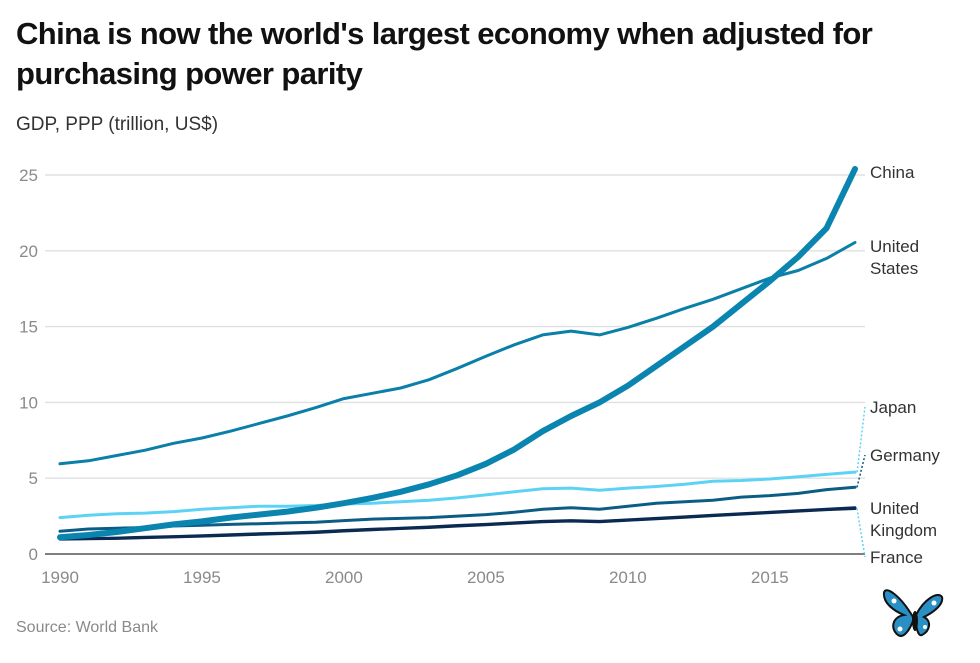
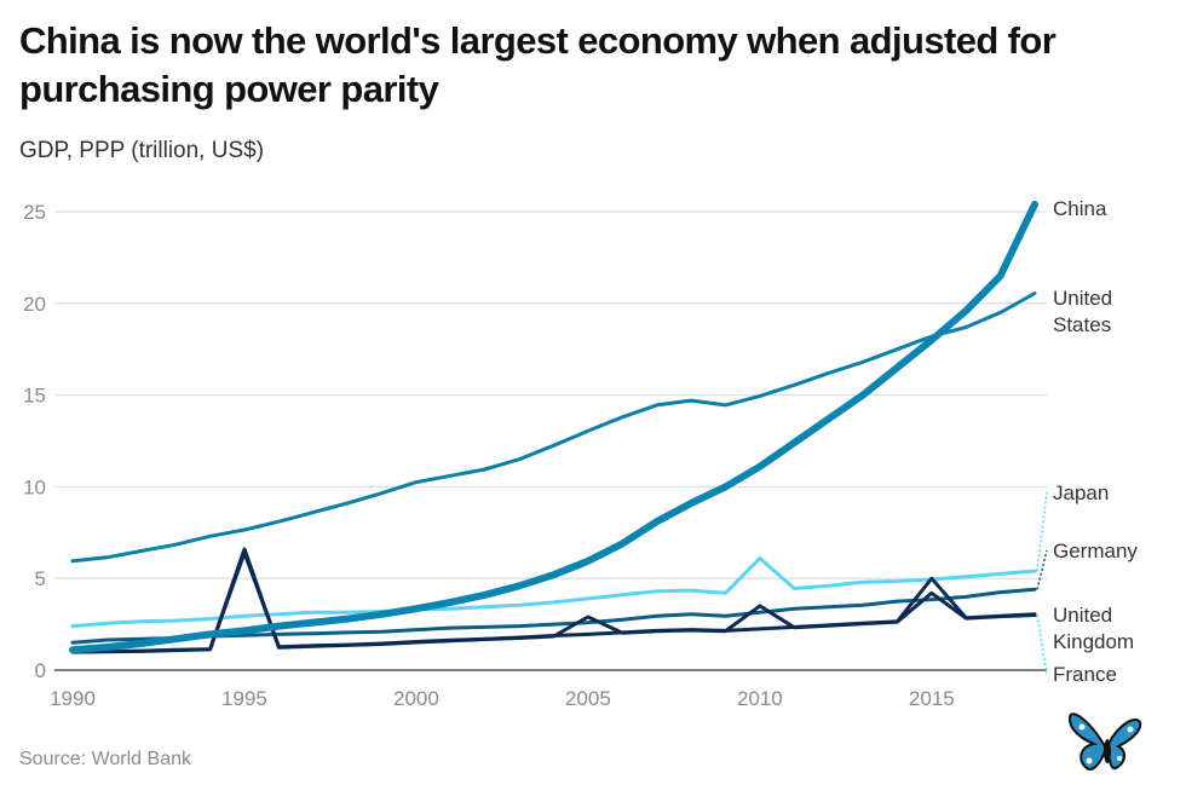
United Kingdom/1995: 1.2 -> 6.4
France/1995: 1.2 -> 6.6
France/2005: 1.9 -> 2.9
Japan/2010: 4.3 -> 6.1
France/2010: 2.2 -> 3.5
United Kingdom/2015: 2.8 -> 5.0
France/2015: 2.7 -> 4.2
